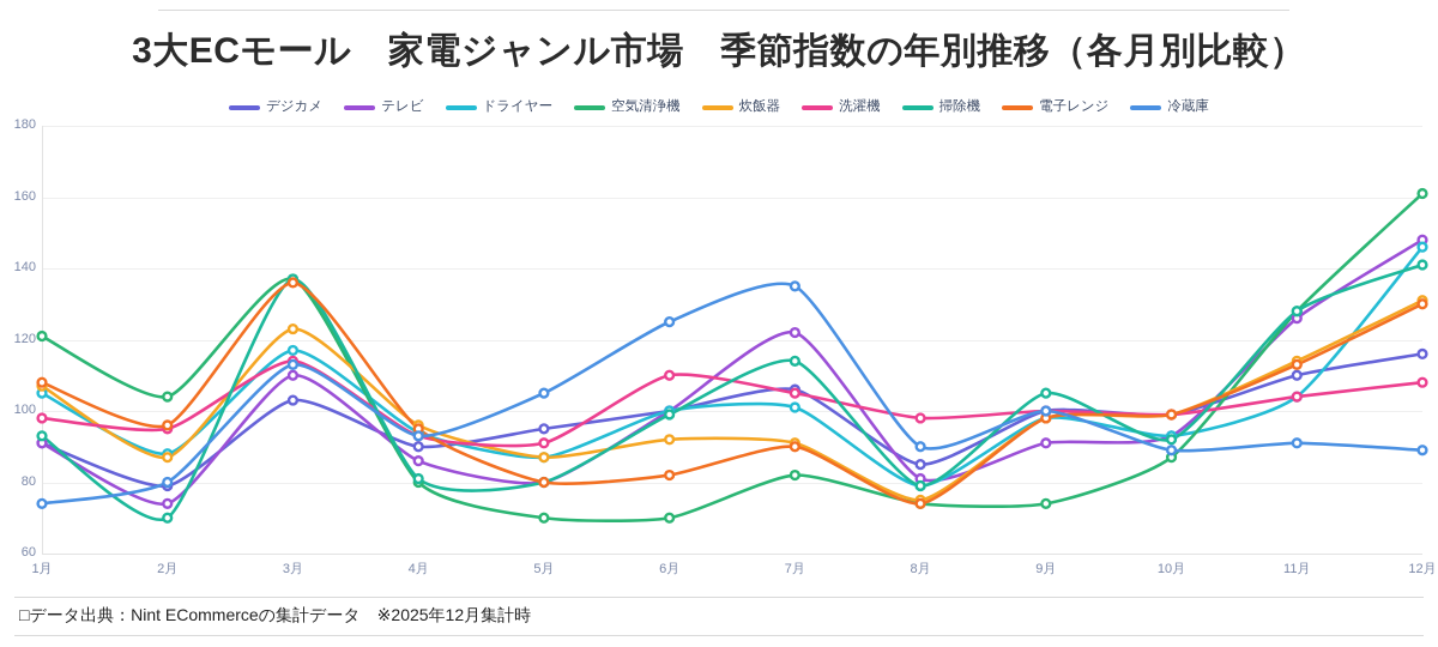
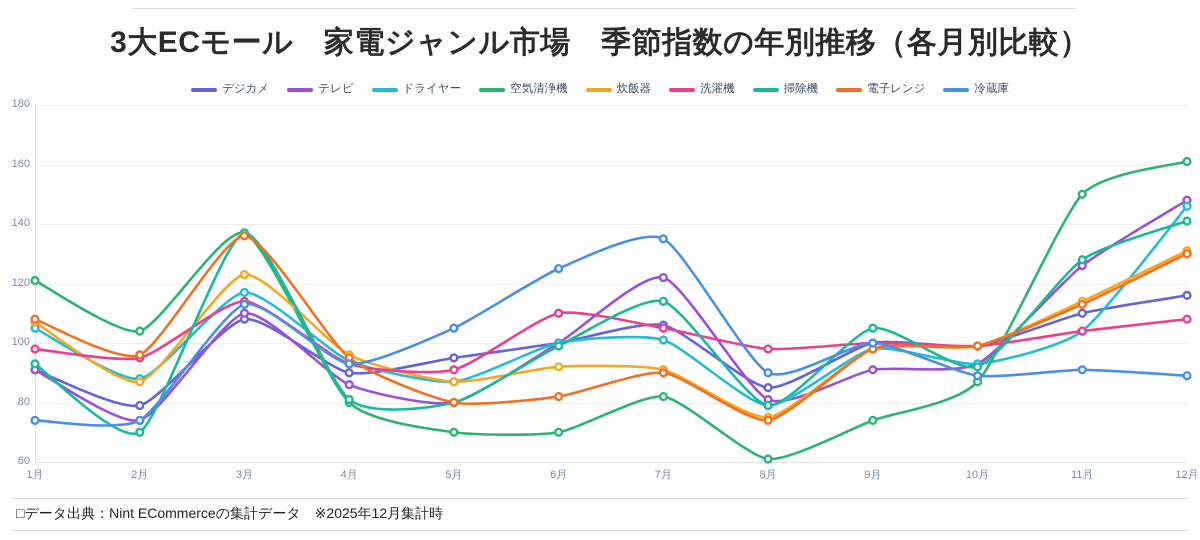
冷蔵庫/2月: 80 -> 74
デジカメ/3月: 103 -> 108
空気清浄機/8月: 74 -> 61
空気清浄機/11月: 128 -> 150
